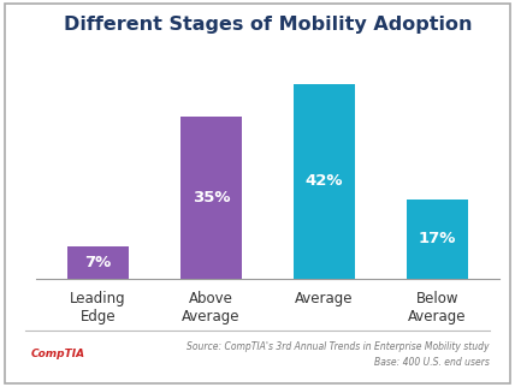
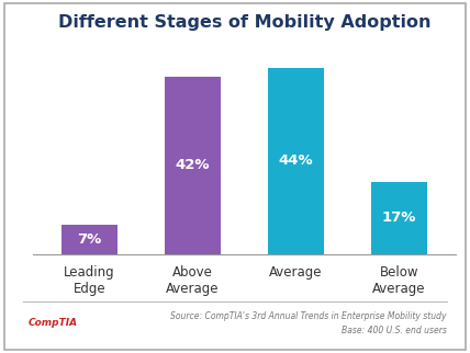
Above Average: 35% -> 42%
Average: 42% -> 44%
